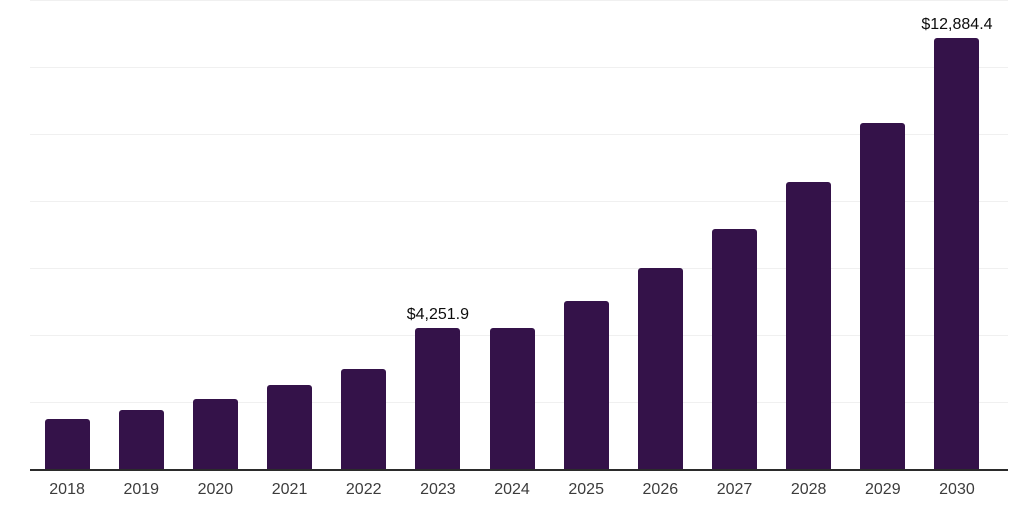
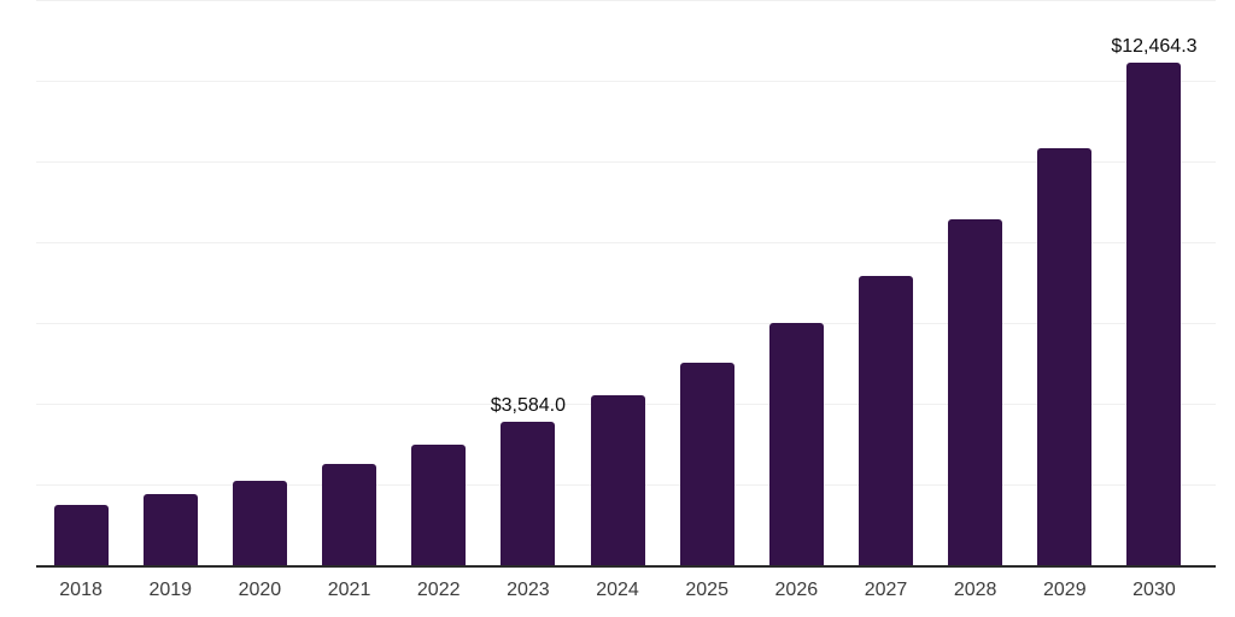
2023: $4,251.9 -> $3,584.0
2030: $12,884.4 -> $12,464.3
